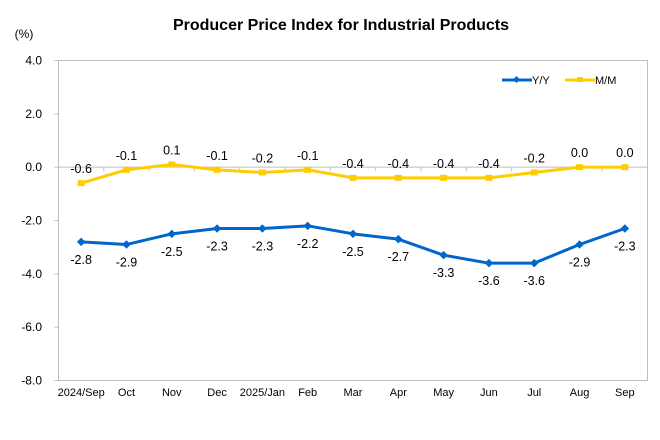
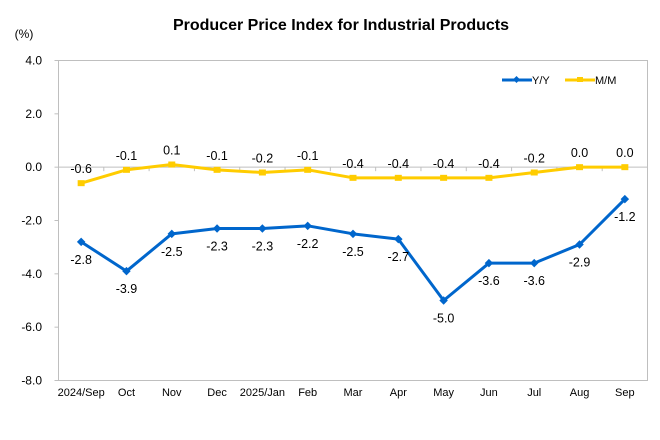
Y/Y/Oct: -2.9 -> -3.9
Y/Y/May: -3.3 -> -5.0
Y/Y/Sep: -2.3 -> -1.2
